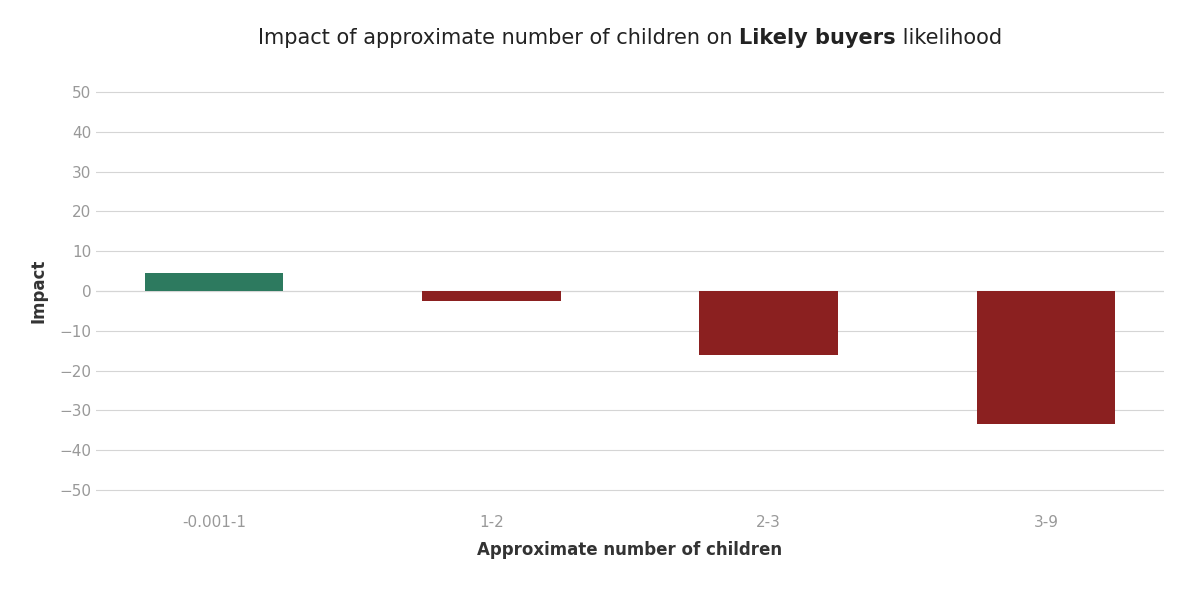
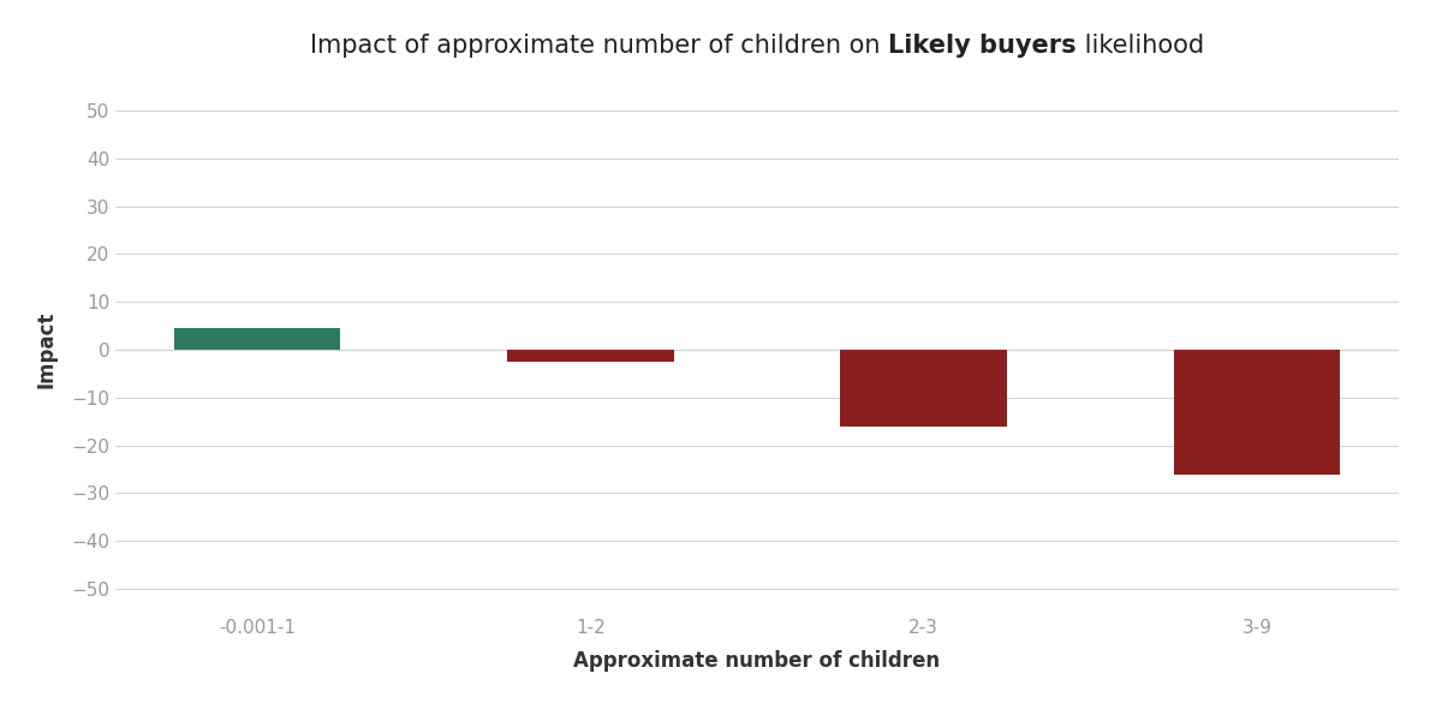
3-9: -33.5 -> -26.0
